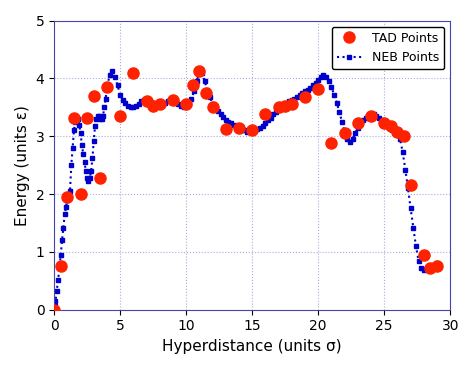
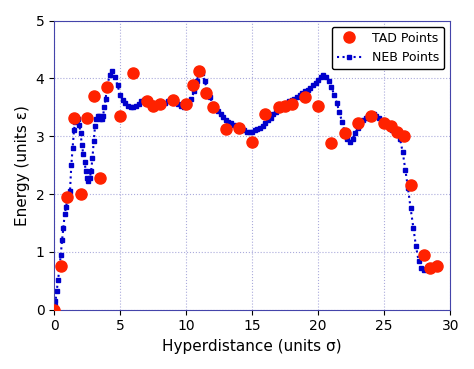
TAD Points/15: 3.10 -> 2.90
TAD Points/20: 3.82 -> 3.52
